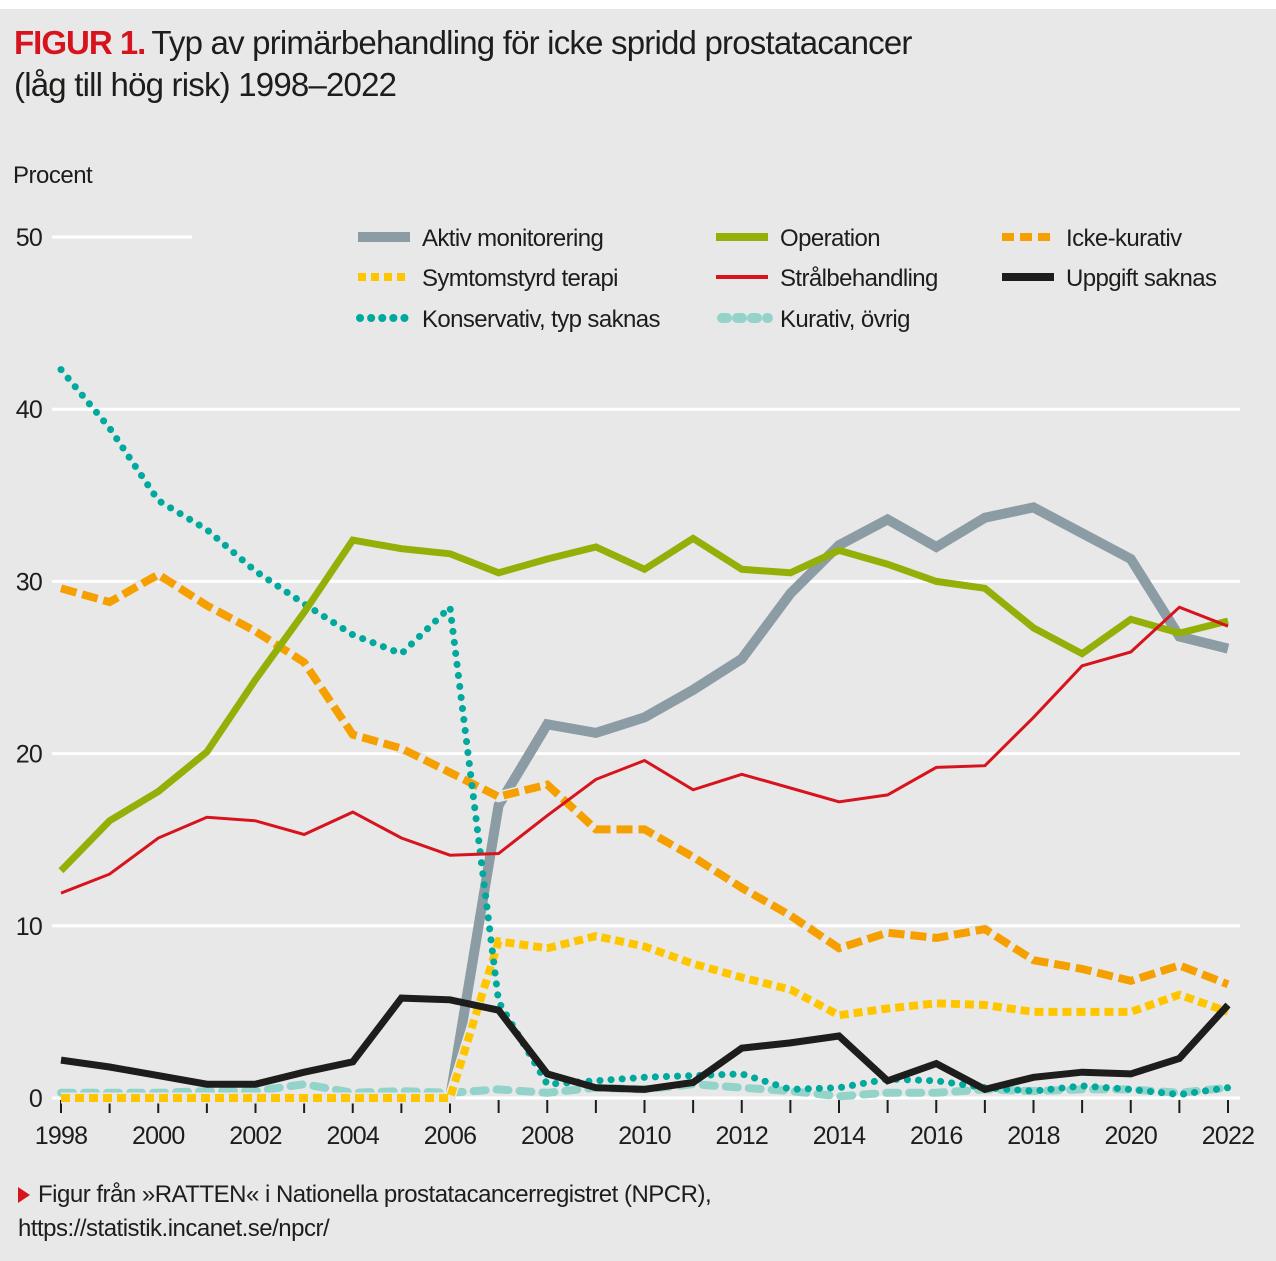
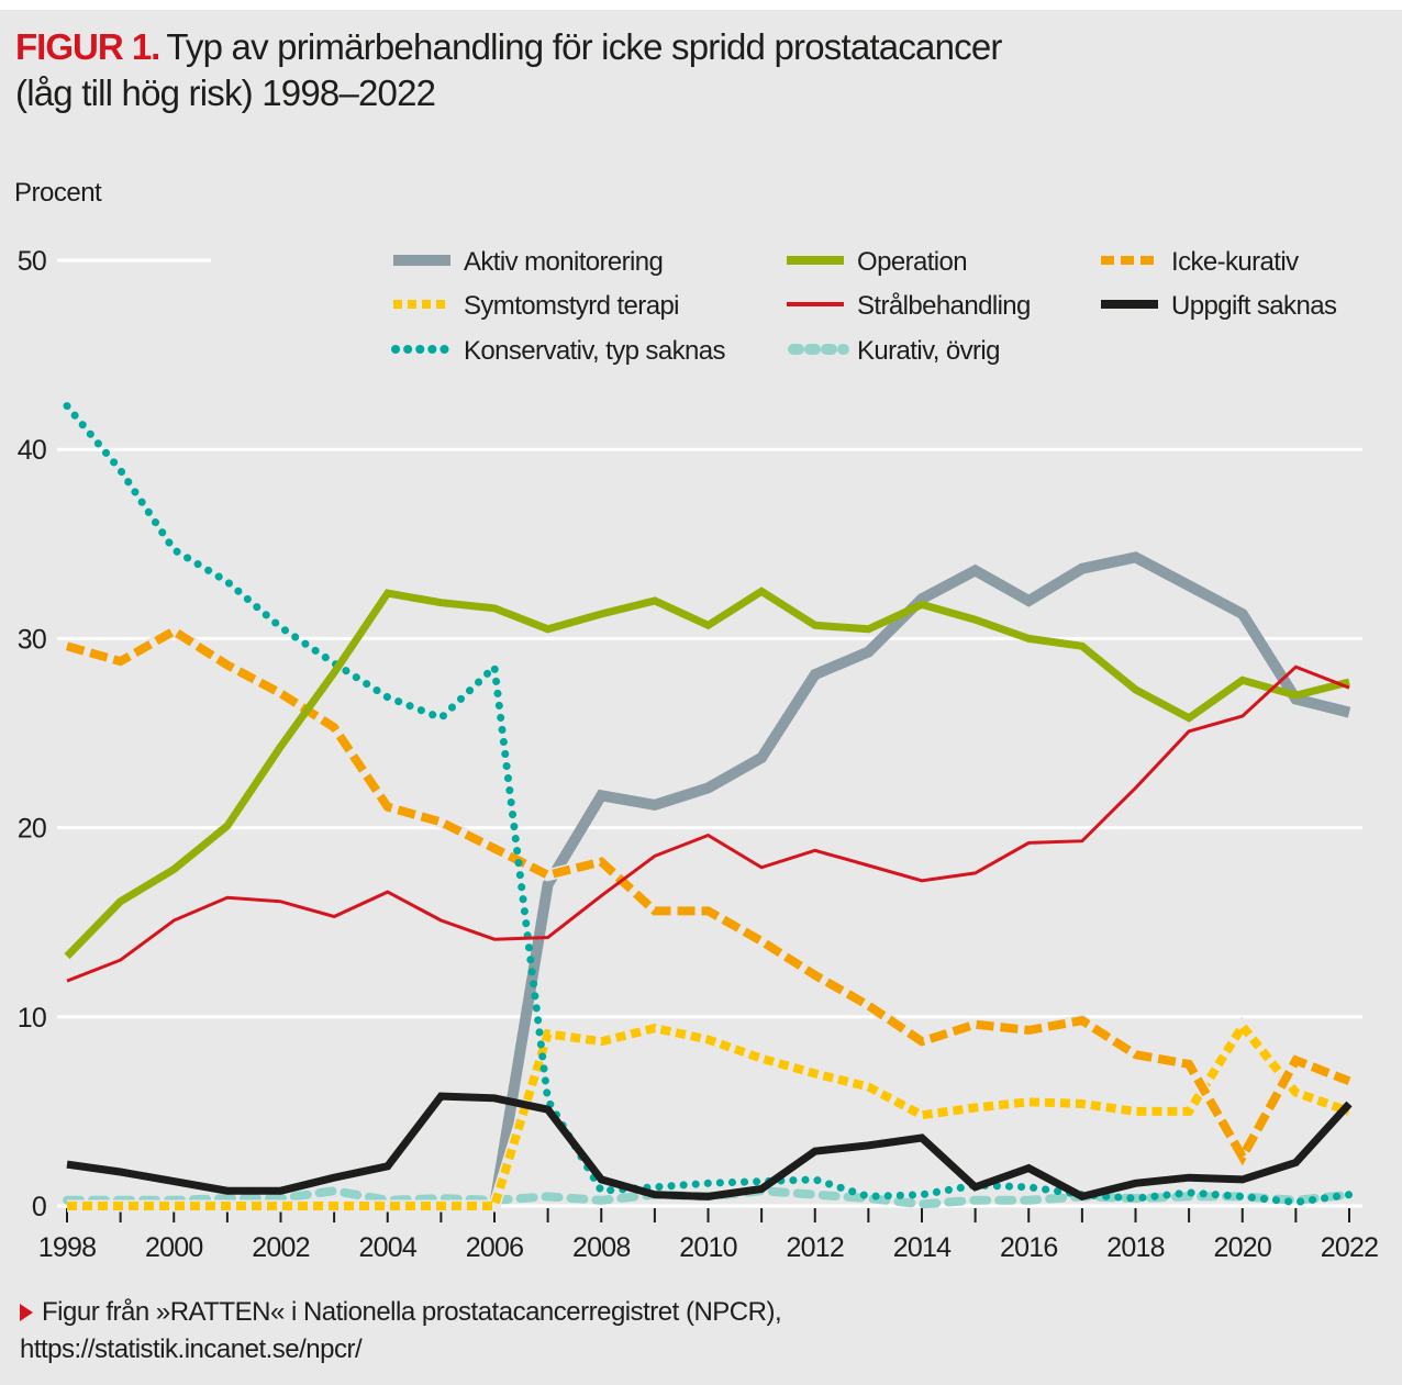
Aktiv monitorering/2012: 25.5 -> 28.1
Icke-kurativ/2020: 6.8 -> 2.6
Symtomstyrd terapi/2020: 5.0 -> 9.5
